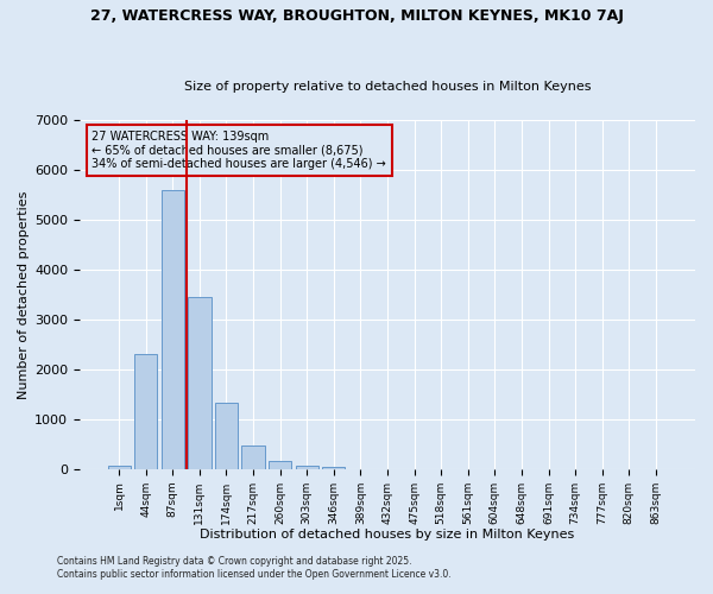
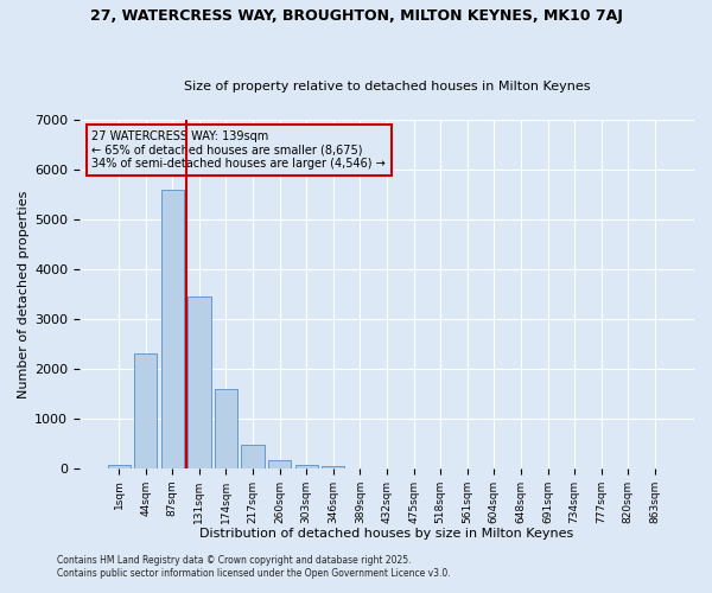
174sqm: 1320 -> 1600
